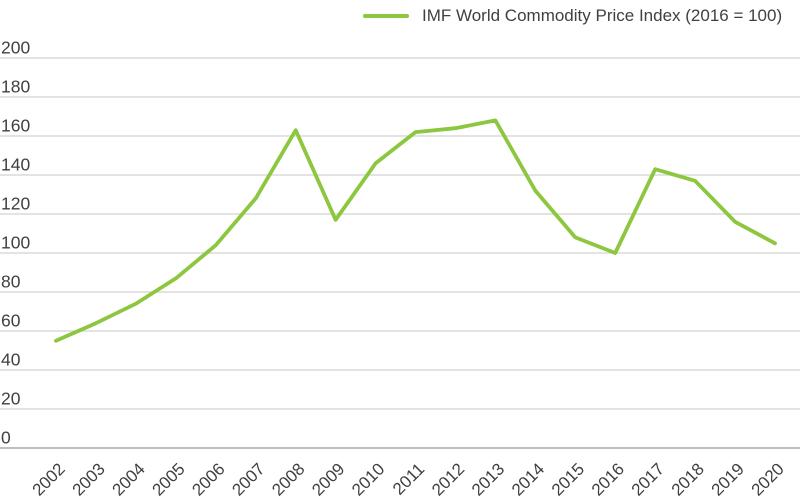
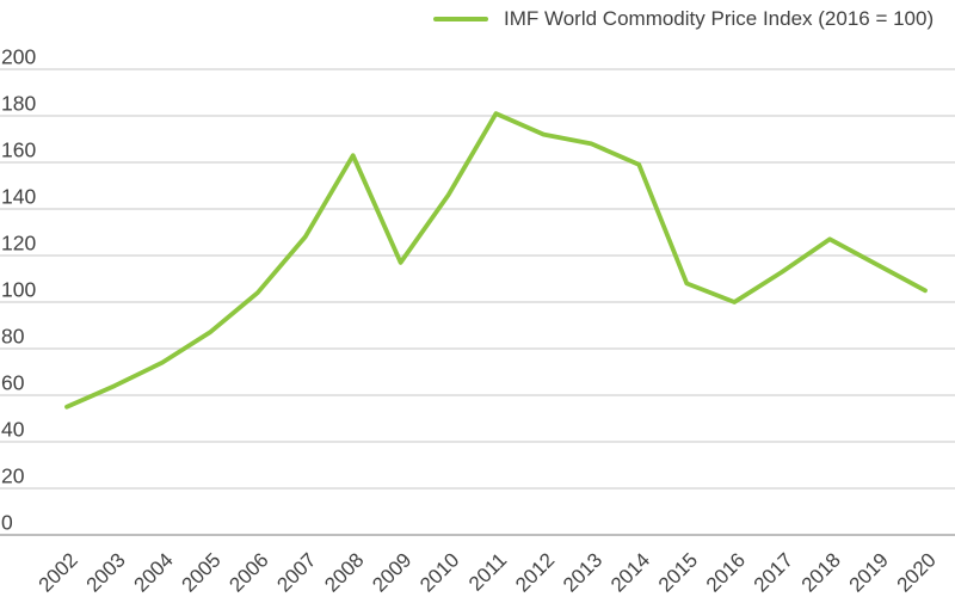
2011: 162 -> 181
2012: 164 -> 172
2014: 132 -> 159
2017: 143 -> 113
2018: 137 -> 127
